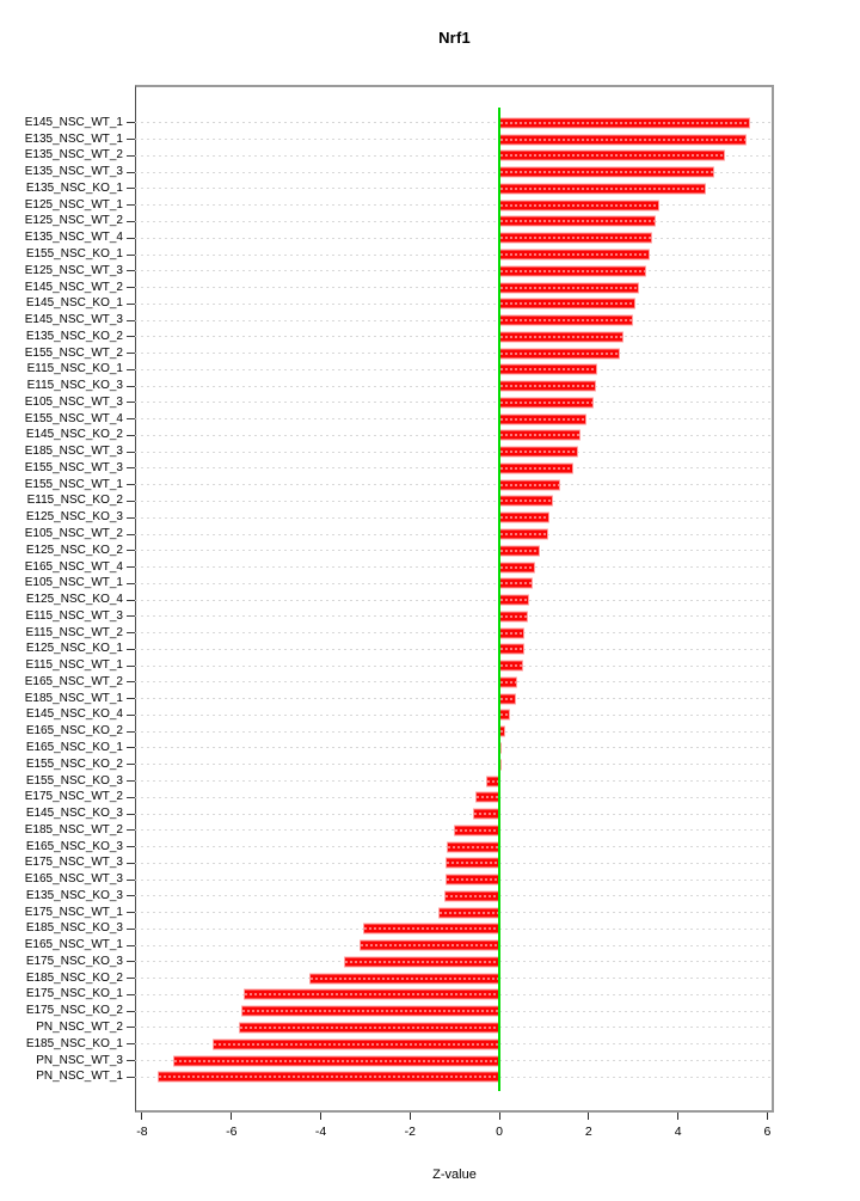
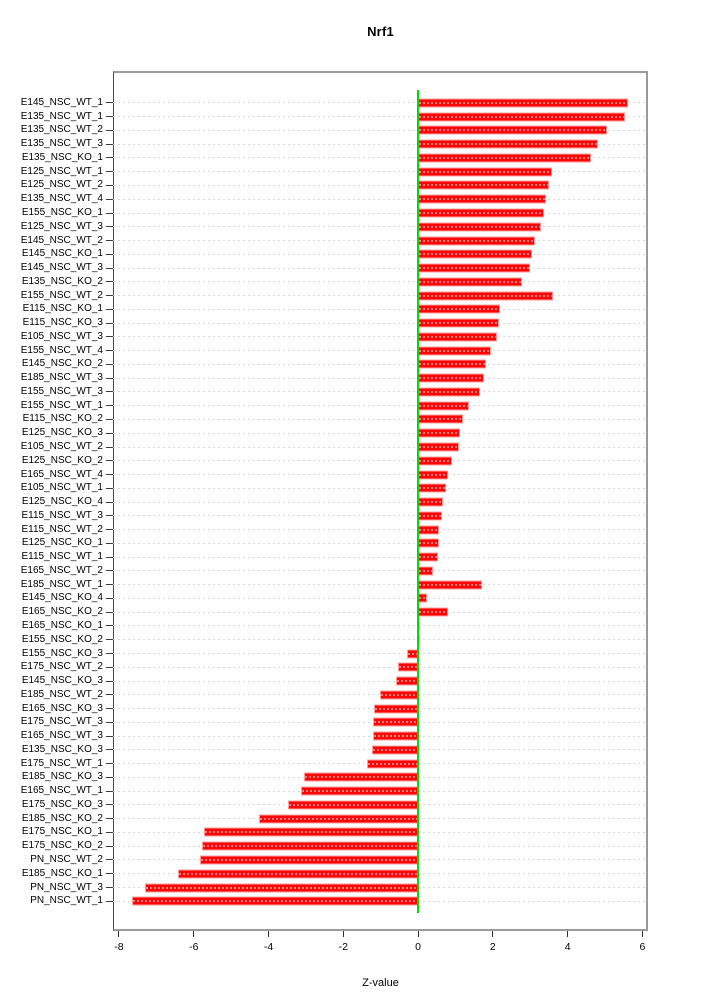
E155_NSC_WT_2: 2.7 -> 3.6
E185_NSC_WT_1: 0.4 -> 1.7
E165_NSC_KO_2: 0.1 -> 0.8
